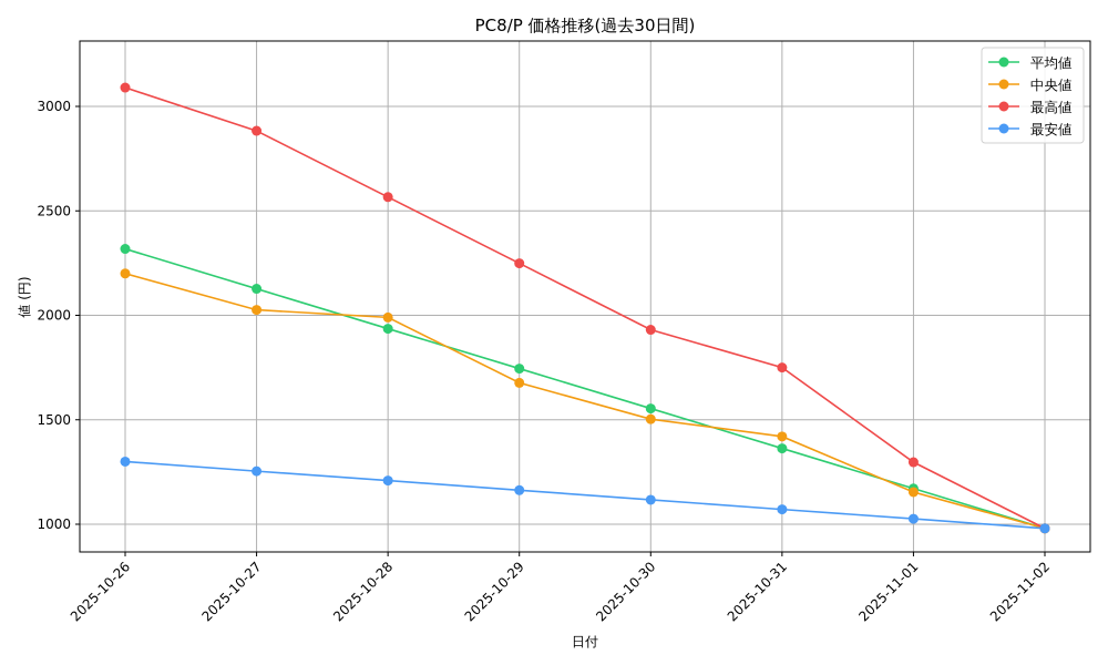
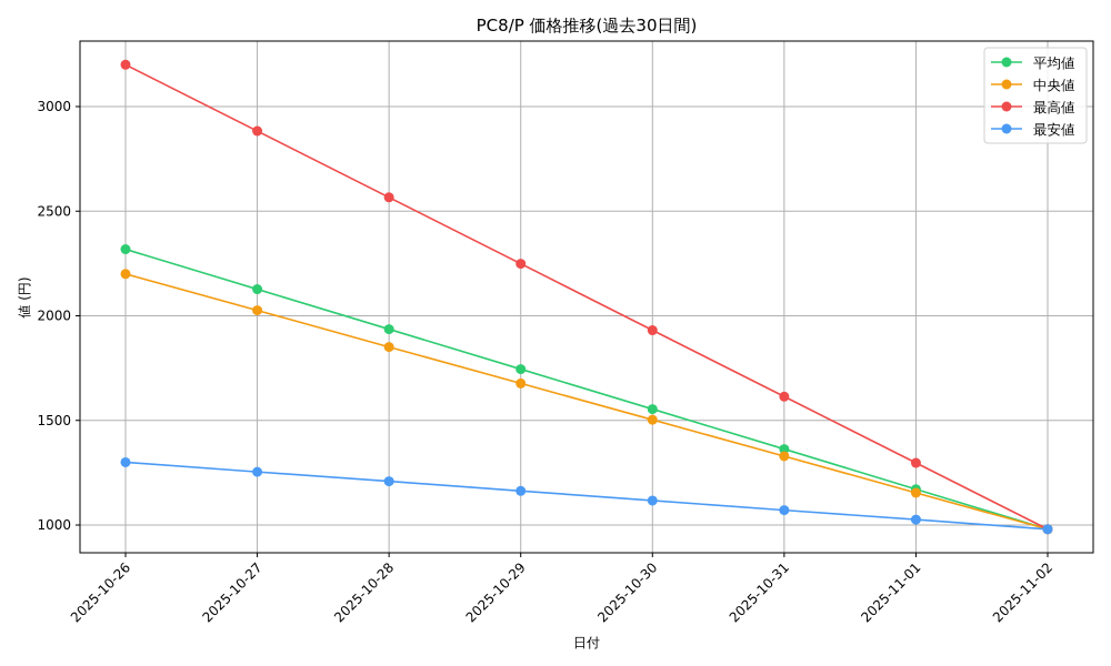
最高値/2025-10-26: 3090 -> 3200
中央値/2025-10-28: 1990 -> 1850
中央値/2025-10-31: 1420 -> 1330
最高値/2025-10-31: 1750 -> 1610
